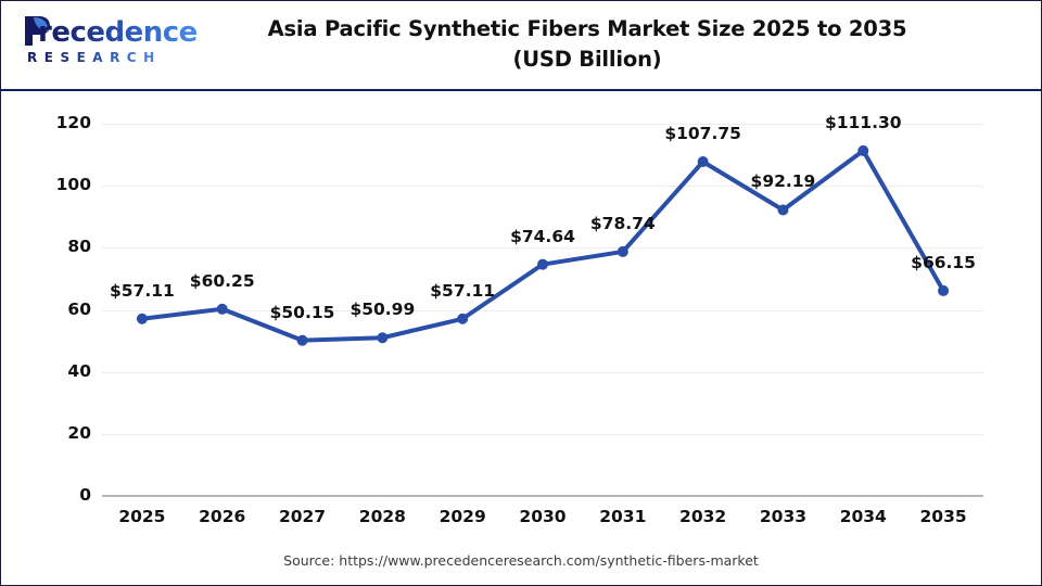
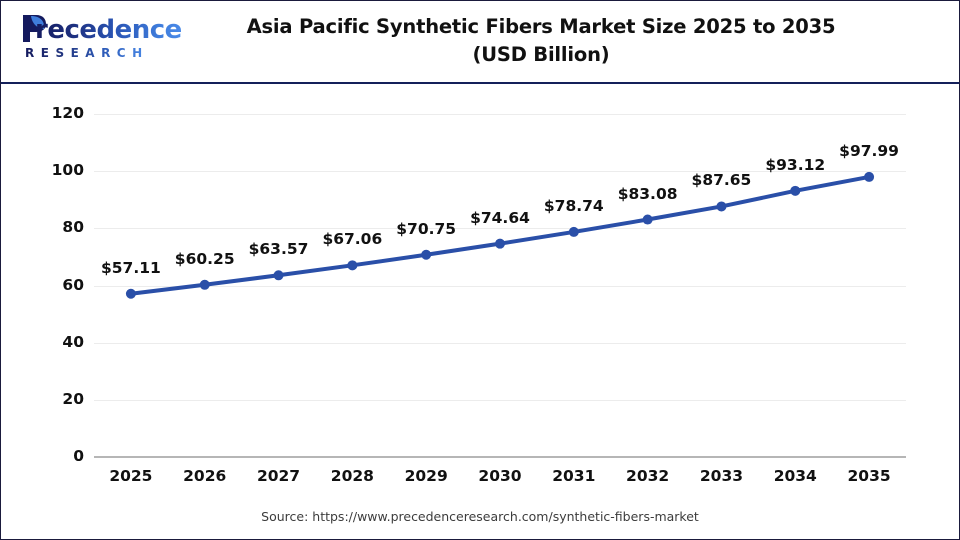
2027: $50.15 -> $63.57
2028: $50.99 -> $67.06
2029: $57.11 -> $70.75
2032: $107.75 -> $83.08
2033: $92.19 -> $87.65
2034: $111.30 -> $93.12
2035: $66.15 -> $97.99
